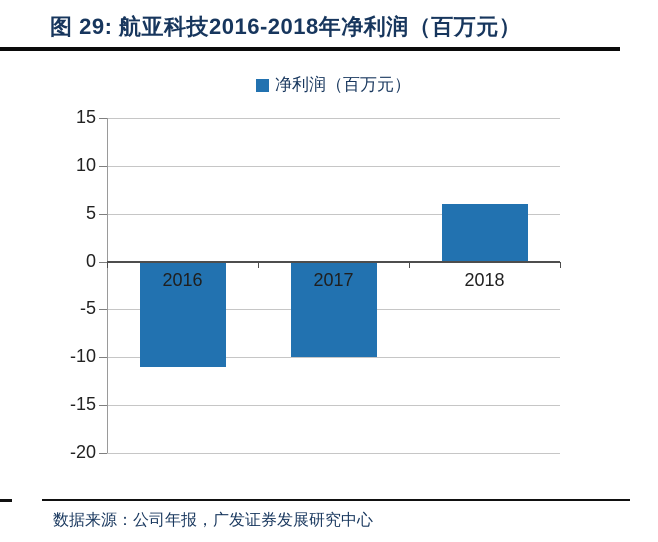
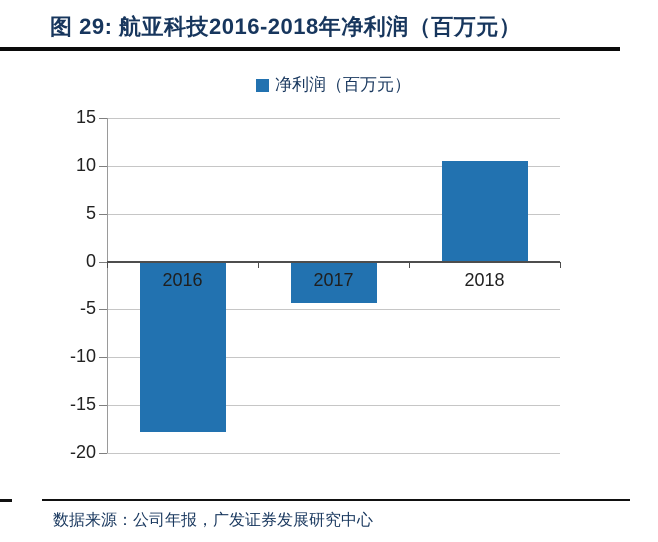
2016: -11 -> -18
2017: -10 -> -4
2018: 6 -> 10
